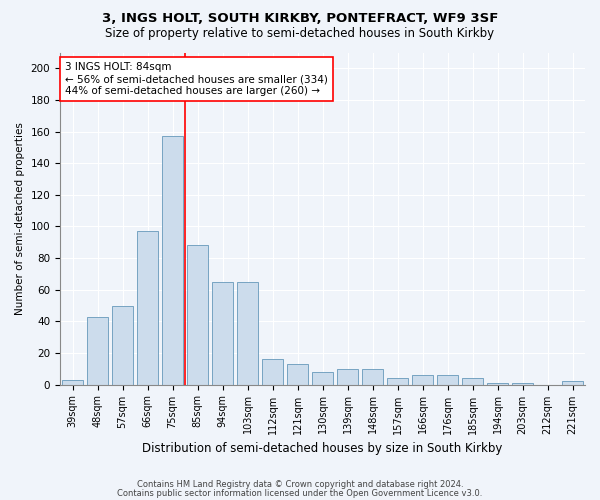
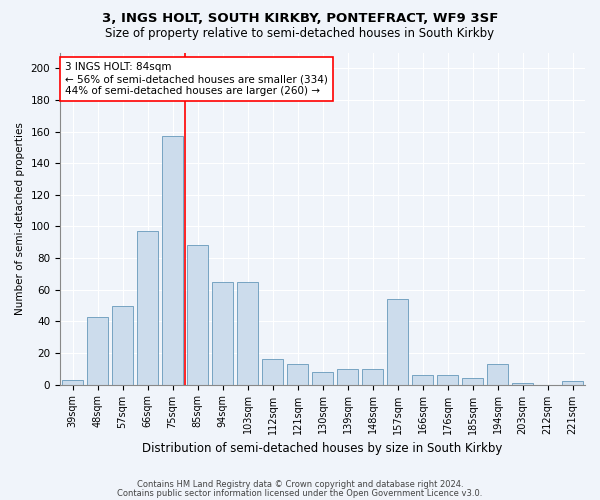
157sqm: 4 -> 54
194sqm: 1 -> 13
